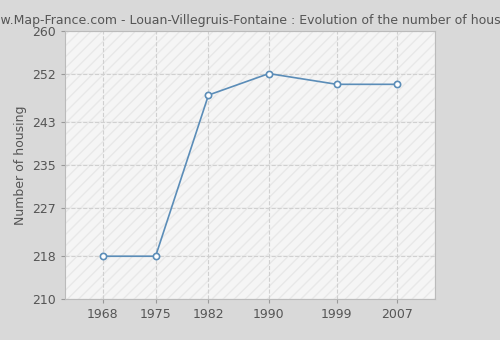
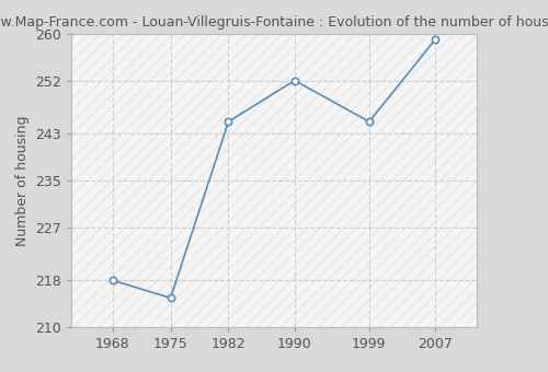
1975: 218 -> 215
1982: 248 -> 245
1999: 250 -> 245
2007: 250 -> 259
